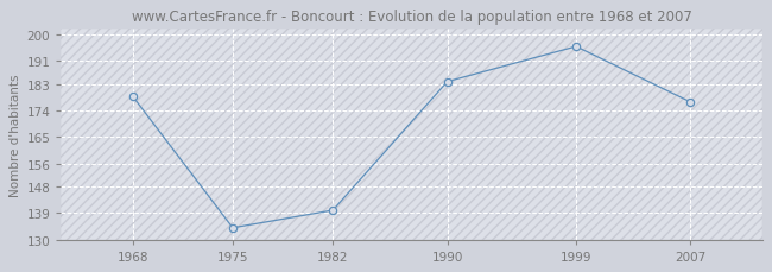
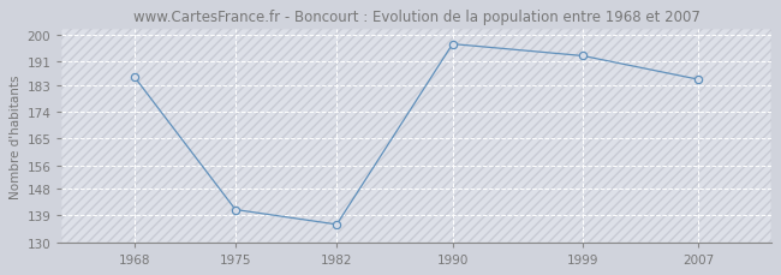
1968: 179 -> 186
1975: 134 -> 141
1982: 140 -> 136
1990: 184 -> 197
1999: 196 -> 193
2007: 177 -> 185
